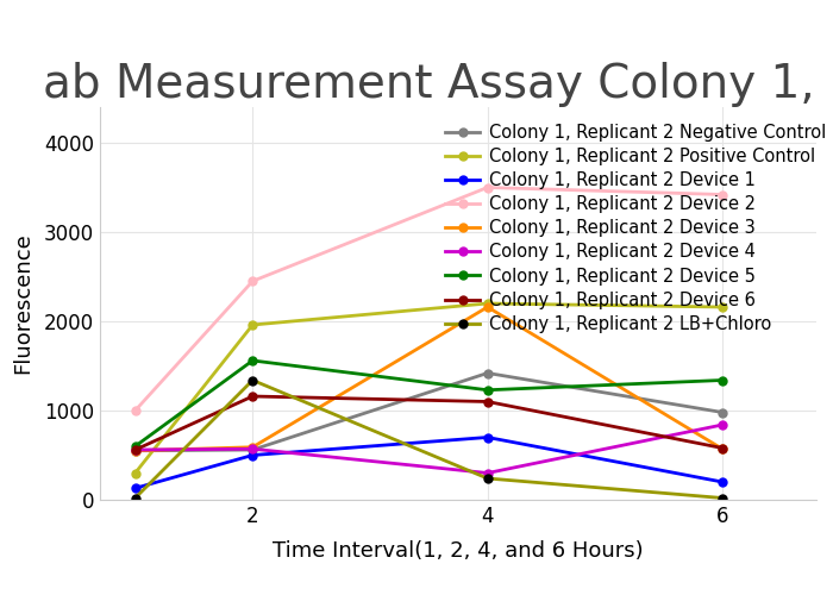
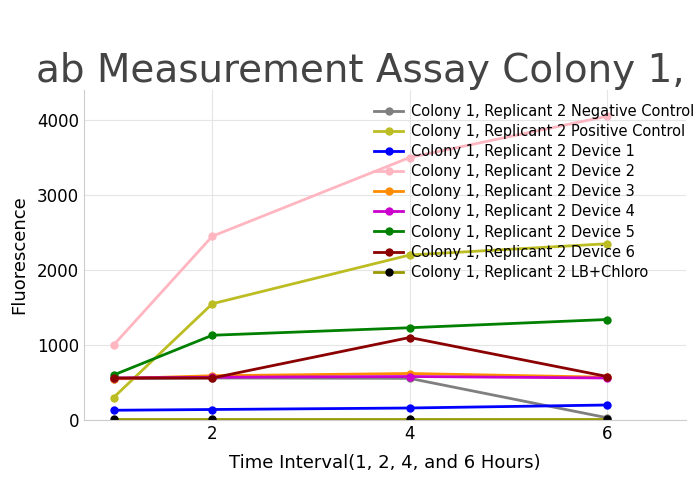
Colony 1, Replicant 2 Positive Control/2: 1960 -> 1550
Colony 1, Replicant 2 Device 1/2: 500 -> 140
Colony 1, Replicant 2 Device 5/2: 1560 -> 1130
Colony 1, Replicant 2 Device 6/2: 1160 -> 560
Colony 1, Replicant 2 LB+Chloro/2: 1340 -> 20
Colony 1, Replicant 2 Negative Control/4: 1420 -> 560
Colony 1, Replicant 2 Device 1/4: 700 -> 160
Colony 1, Replicant 2 Device 3/4: 2160 -> 620
Colony 1, Replicant 2 Device 4/4: 300 -> 580
Colony 1, Replicant 2 LB+Chloro/4: 240 -> 20
Colony 1, Replicant 2 Negative Control/6: 980 -> 30
Colony 1, Replicant 2 Positive Control/6: 2160 -> 2350
Colony 1, Replicant 2 Device 2/6: 3420 -> 4050
Colony 1, Replicant 2 Device 4/6: 840 -> 560
